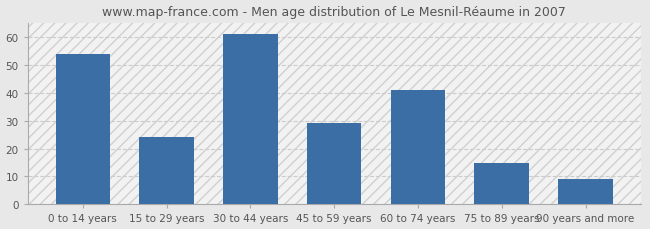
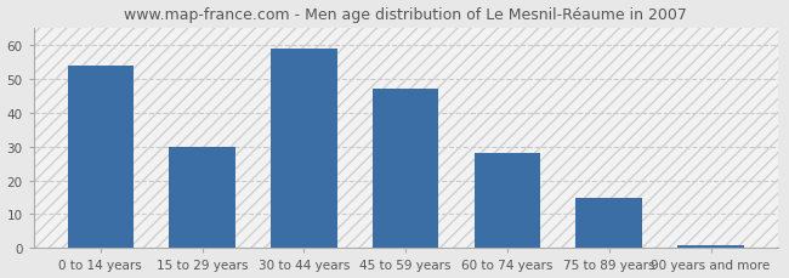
15 to 29 years: 24 -> 30
30 to 44 years: 61 -> 59
45 to 59 years: 29 -> 47
60 to 74 years: 41 -> 28
90 years and more: 9 -> 1
